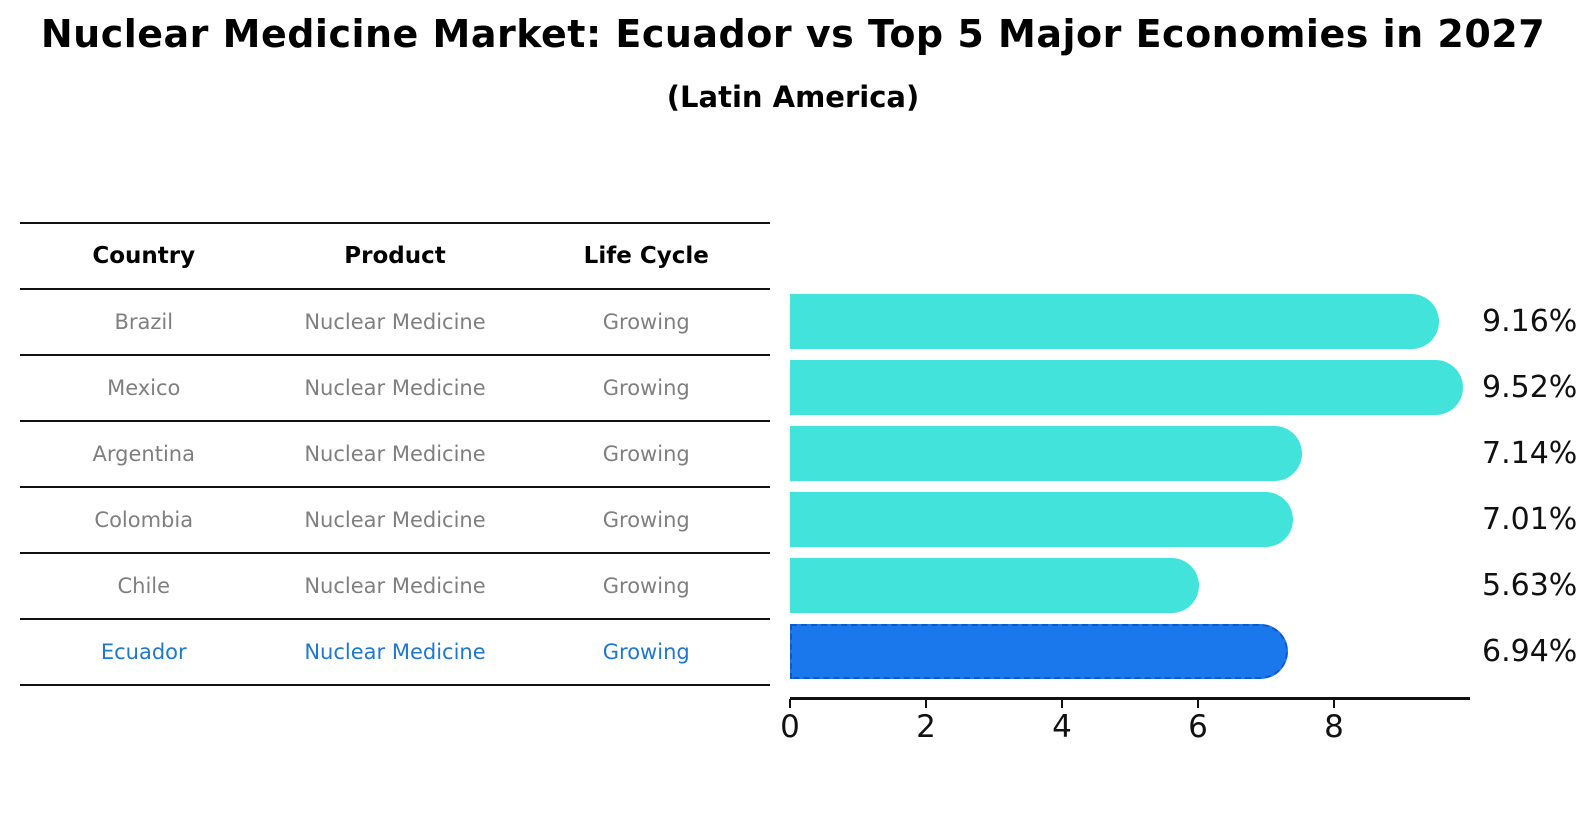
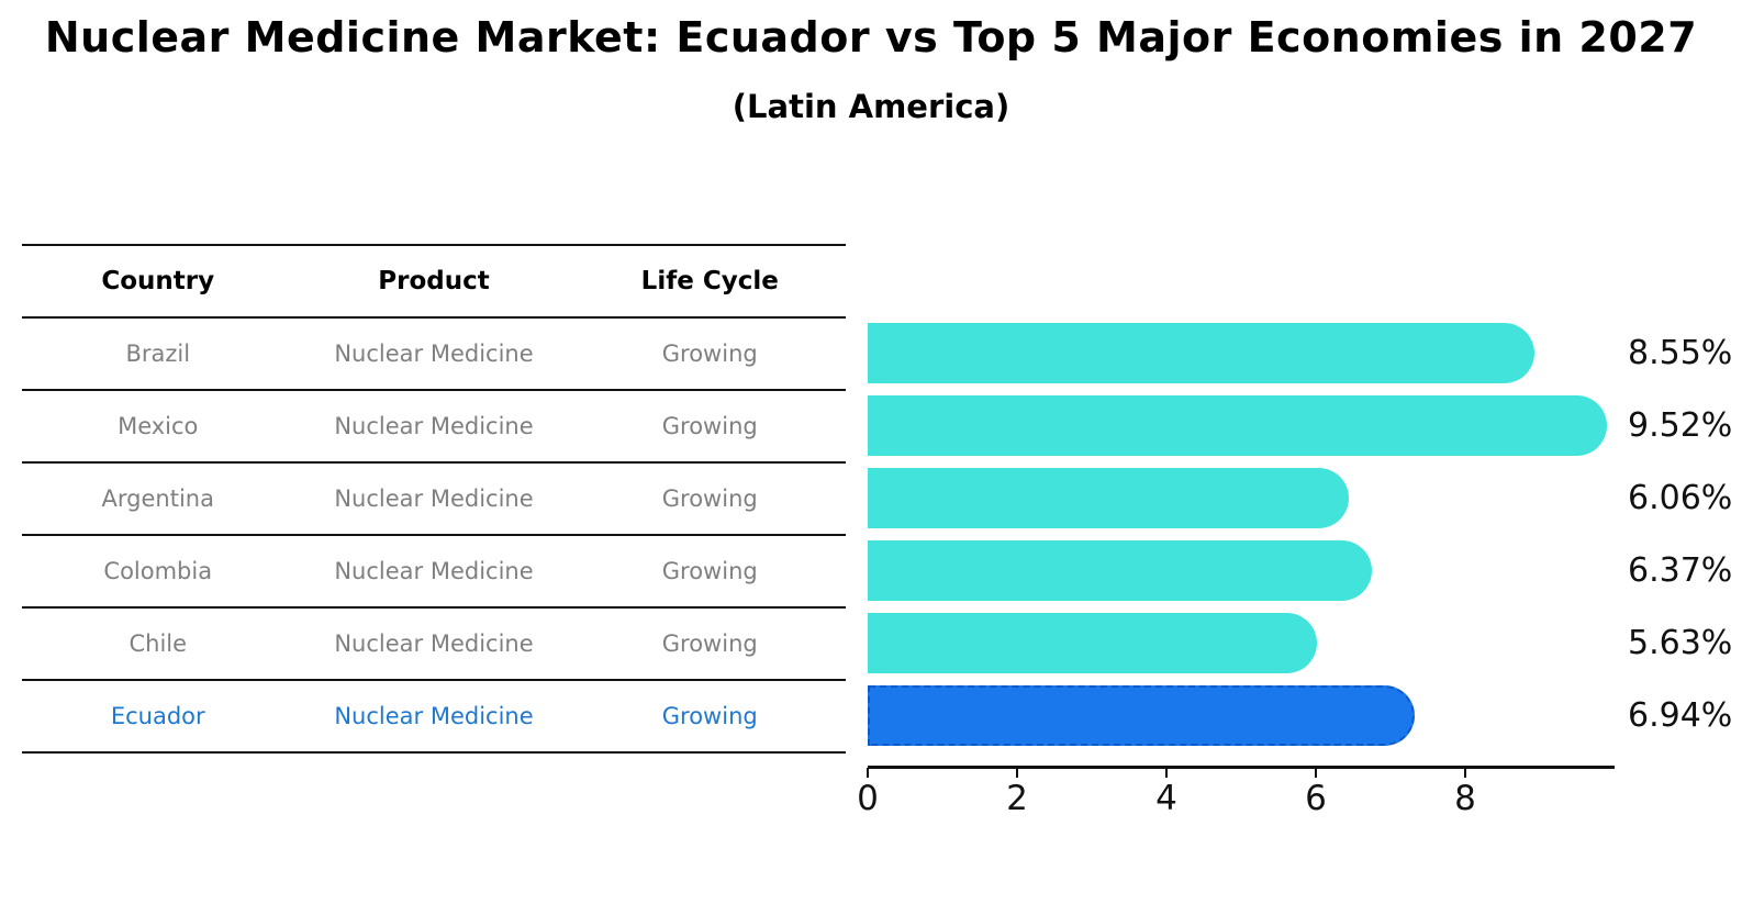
Brazil: 9.16% -> 8.55%
Argentina: 7.14% -> 6.06%
Colombia: 7.01% -> 6.37%
